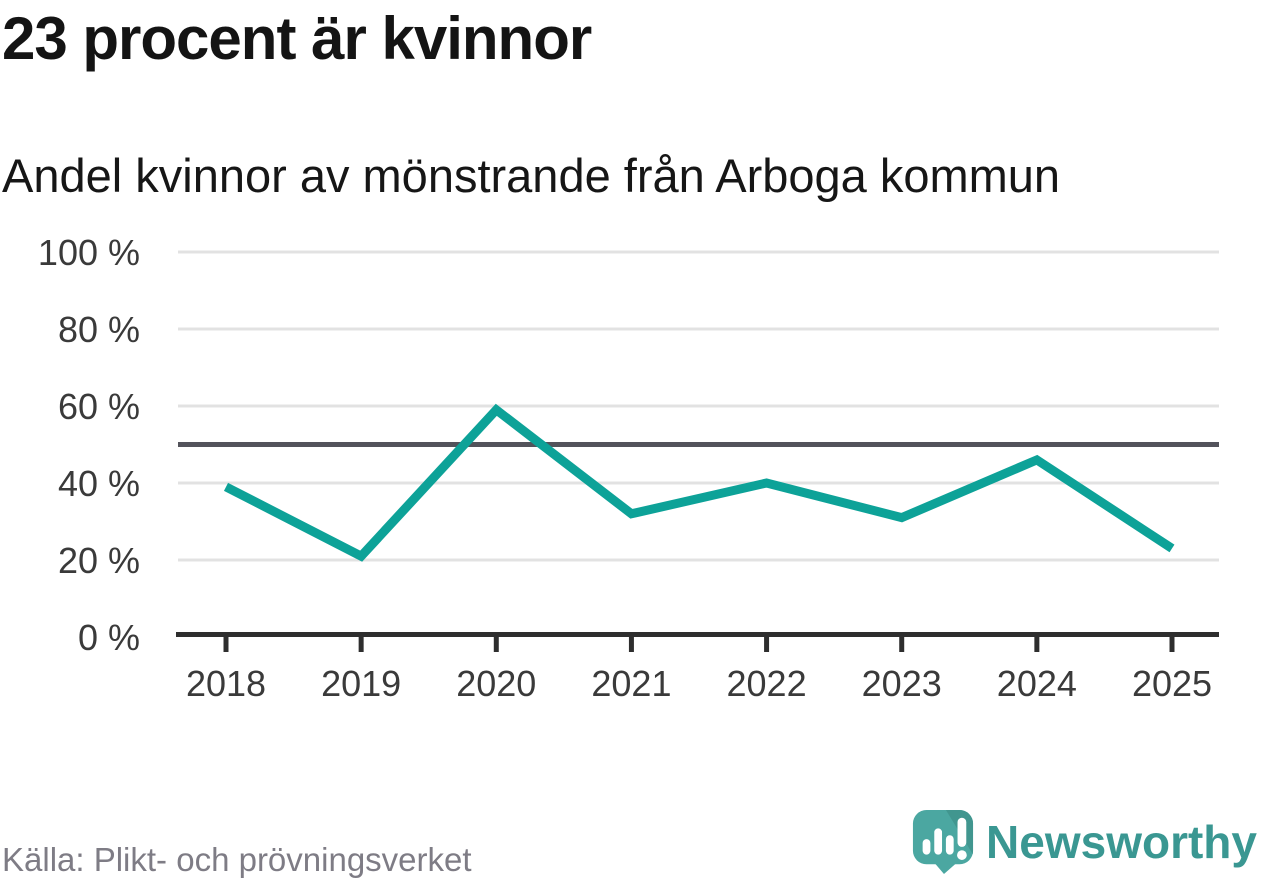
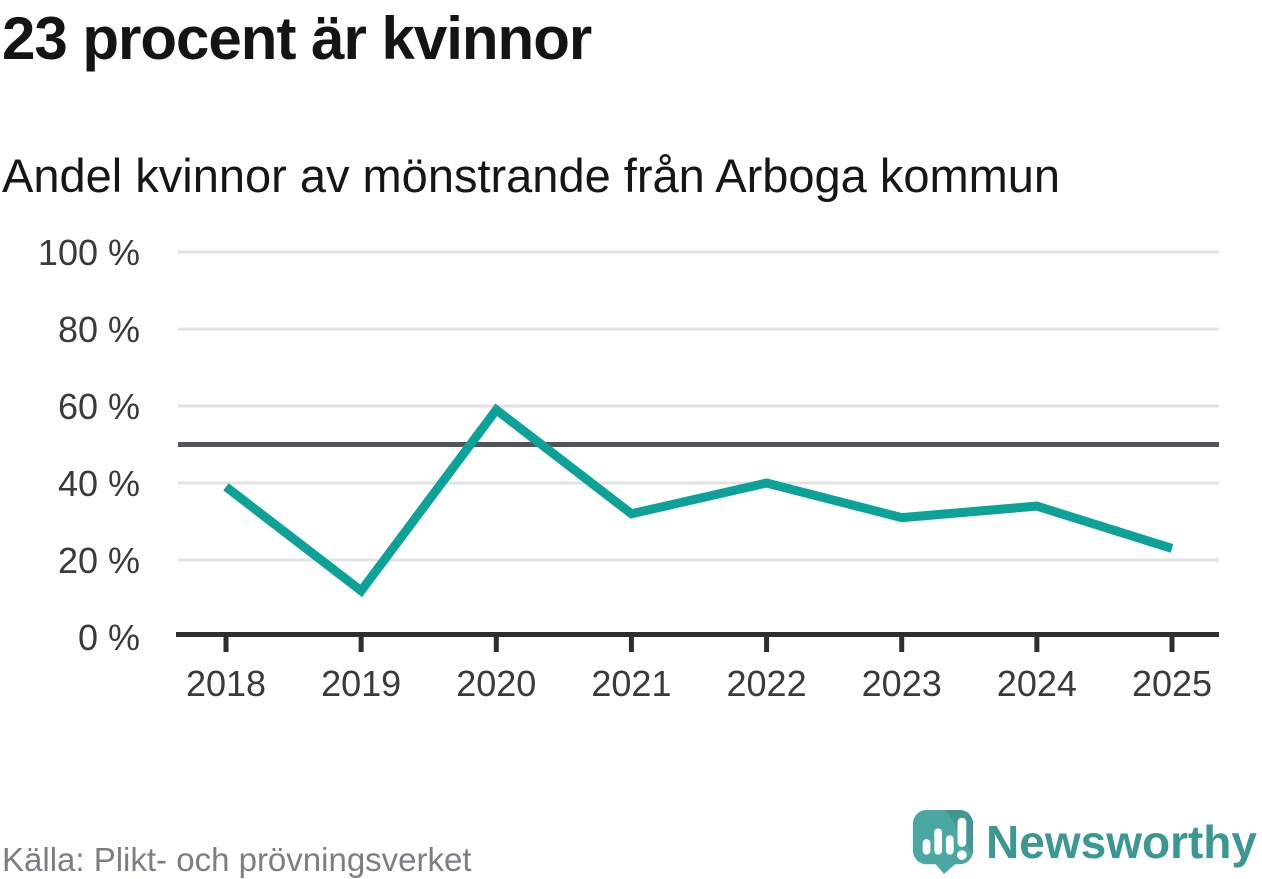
2019: 21% -> 12%
2024: 46% -> 34%
